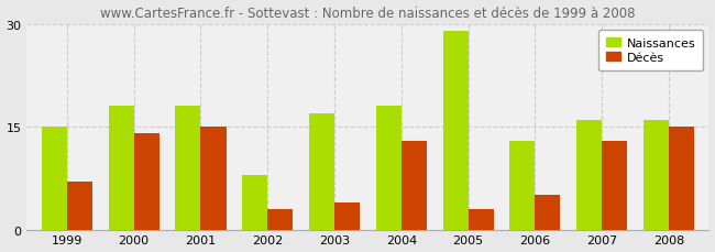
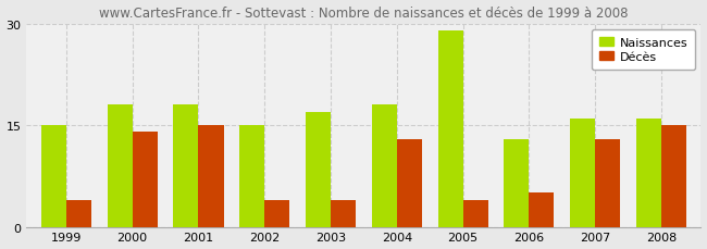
Décès/1999: 7 -> 4
Naissances/2002: 8 -> 15
Décès/2002: 3 -> 4
Décès/2005: 3 -> 4
